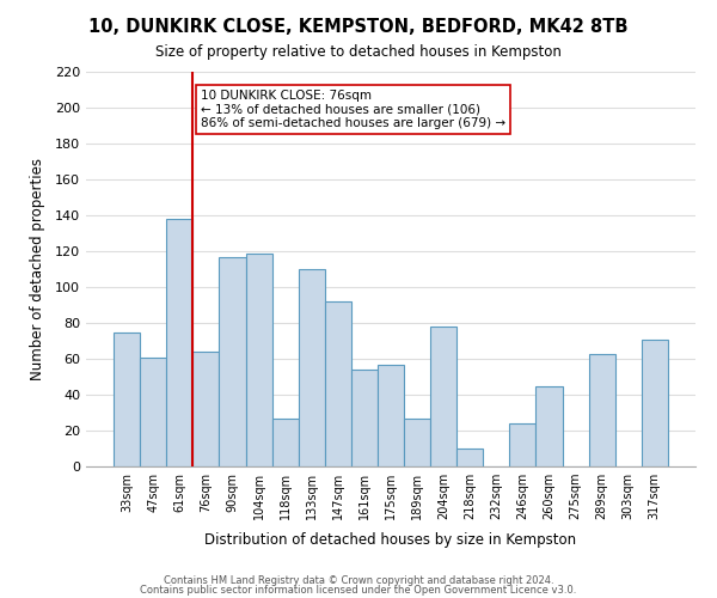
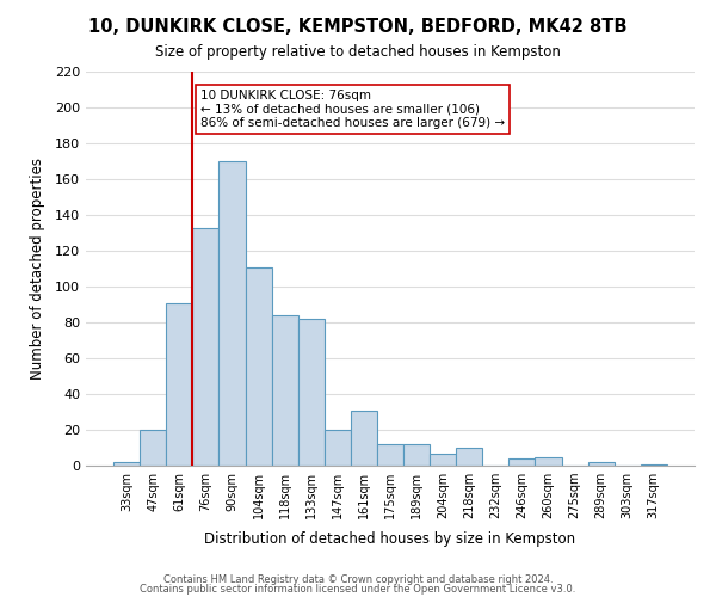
33sqm: 75 -> 2
47sqm: 61 -> 20
61sqm: 138 -> 91
76sqm: 64 -> 133
90sqm: 117 -> 170
104sqm: 119 -> 111
118sqm: 27 -> 84
133sqm: 110 -> 82
147sqm: 92 -> 20
161sqm: 54 -> 31
175sqm: 57 -> 12
189sqm: 27 -> 12
204sqm: 78 -> 7
246sqm: 24 -> 4
260sqm: 45 -> 5
289sqm: 63 -> 2
317sqm: 71 -> 1
